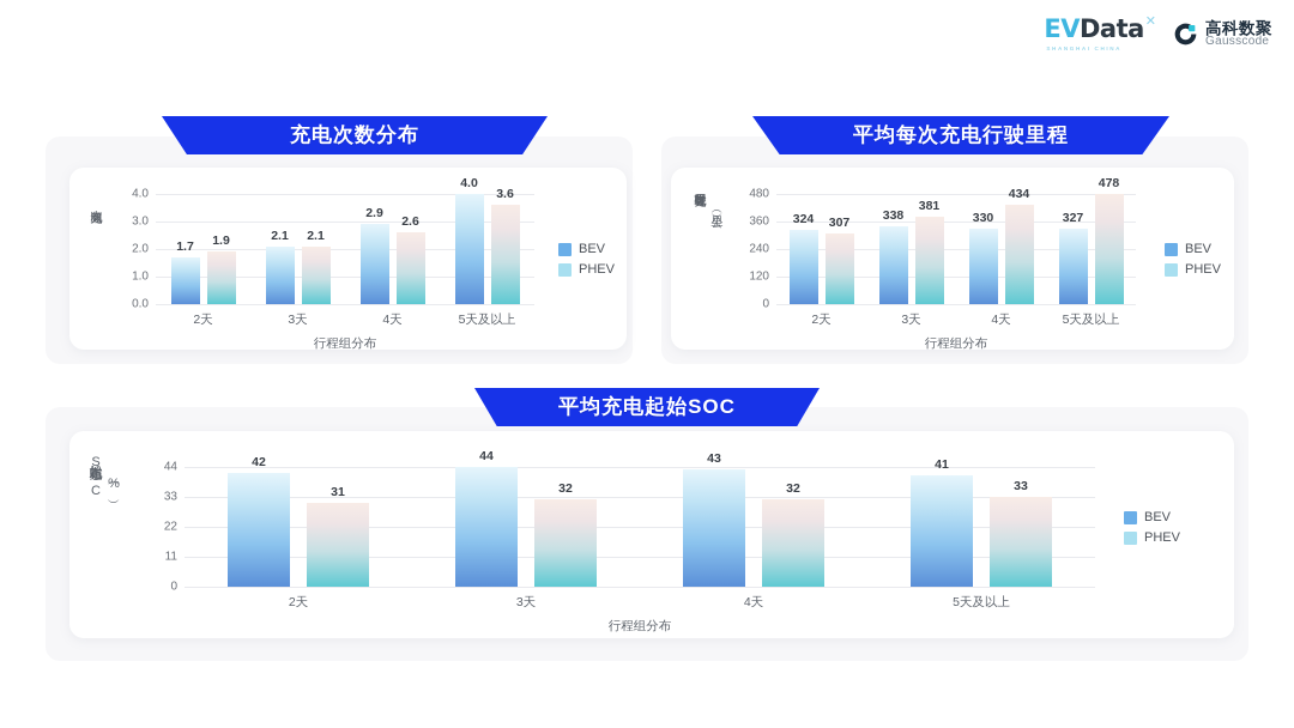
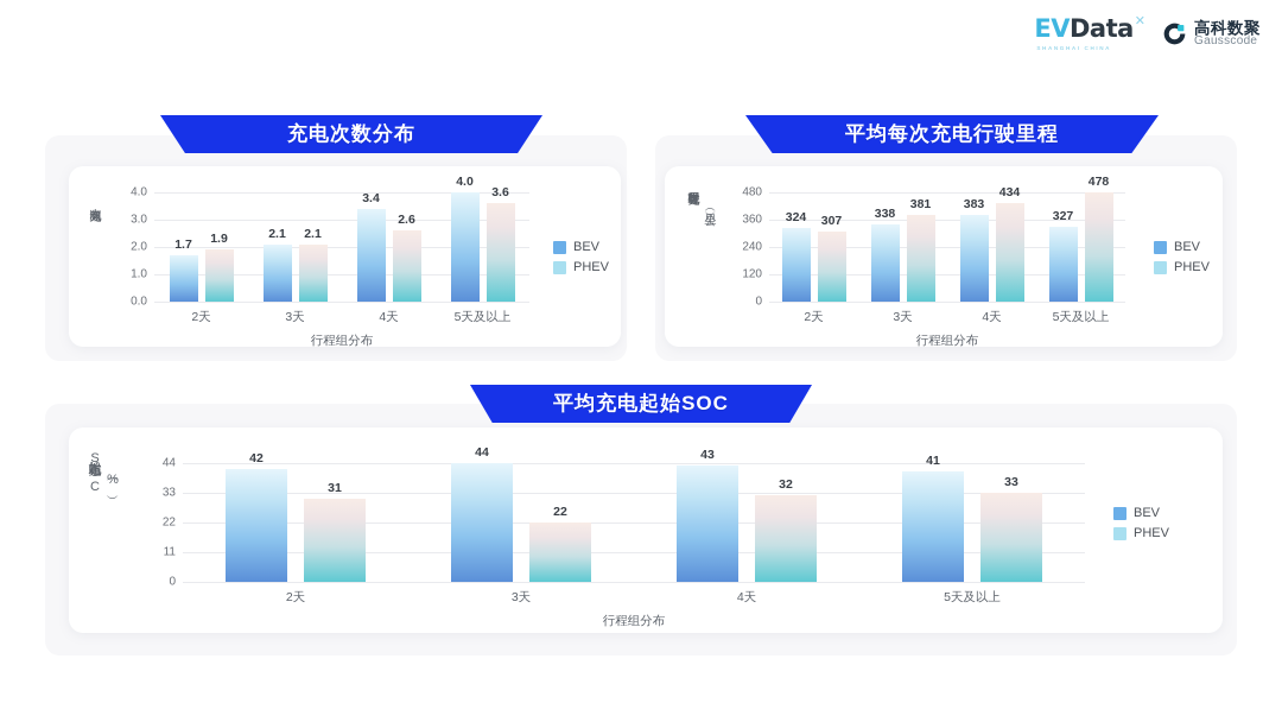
充电次数分布/BEV/4天: 2.9 -> 3.4
平均每次充电行驶里程/BEV/4天: 330 -> 383
平均充电起始SOC/PHEV/3天: 32 -> 22
